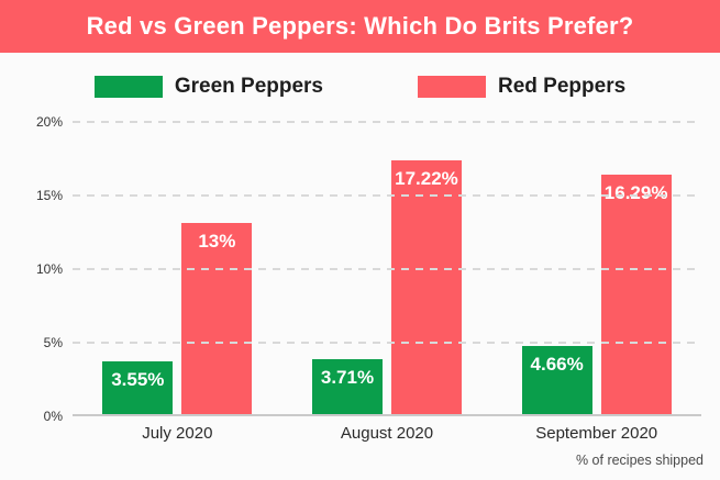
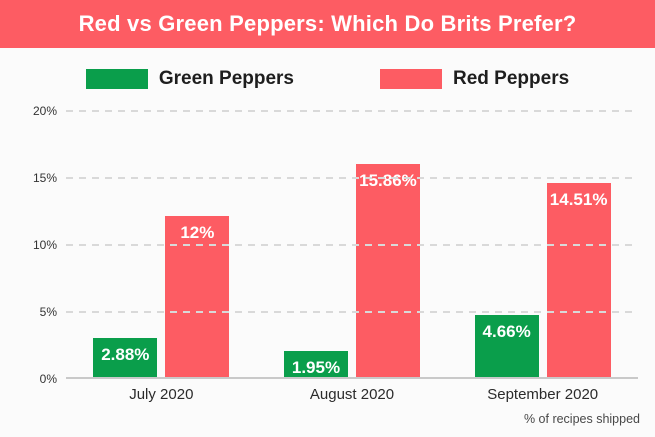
Green Peppers/July 2020: 3.55% -> 2.88%
Red Peppers/July 2020: 13% -> 12%
Green Peppers/August 2020: 3.71% -> 1.95%
Red Peppers/August 2020: 17.22% -> 15.86%
Red Peppers/September 2020: 16.29% -> 14.51%
